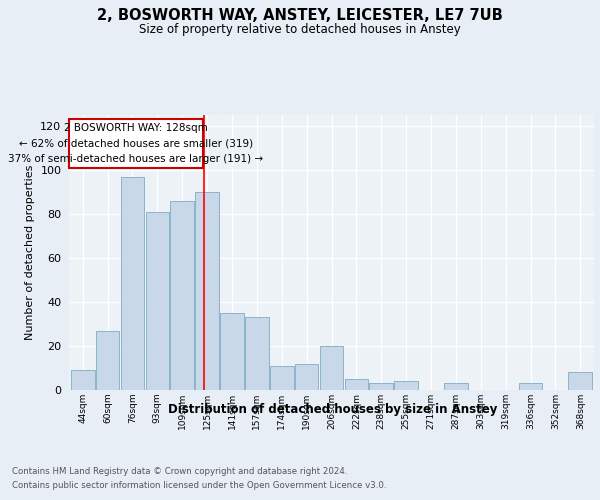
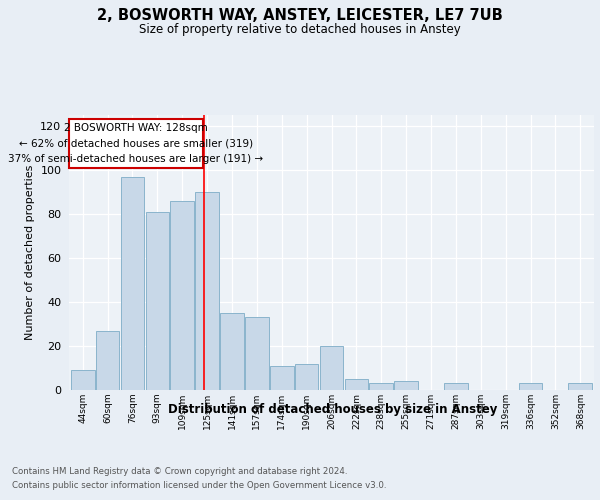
368sqm: 8 -> 3
